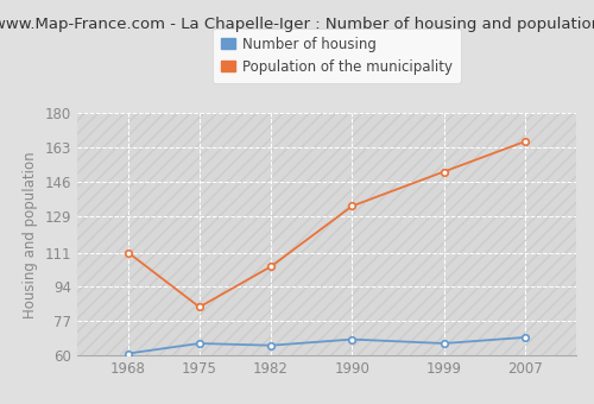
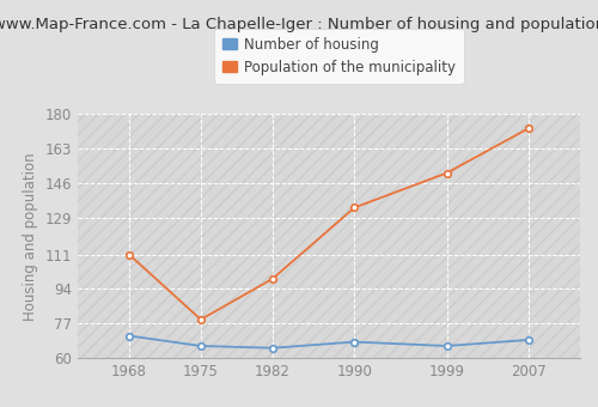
Number of housing/1968: 61 -> 71
Population of the municipality/1975: 84 -> 79
Population of the municipality/1982: 104 -> 99
Population of the municipality/2007: 166 -> 173
